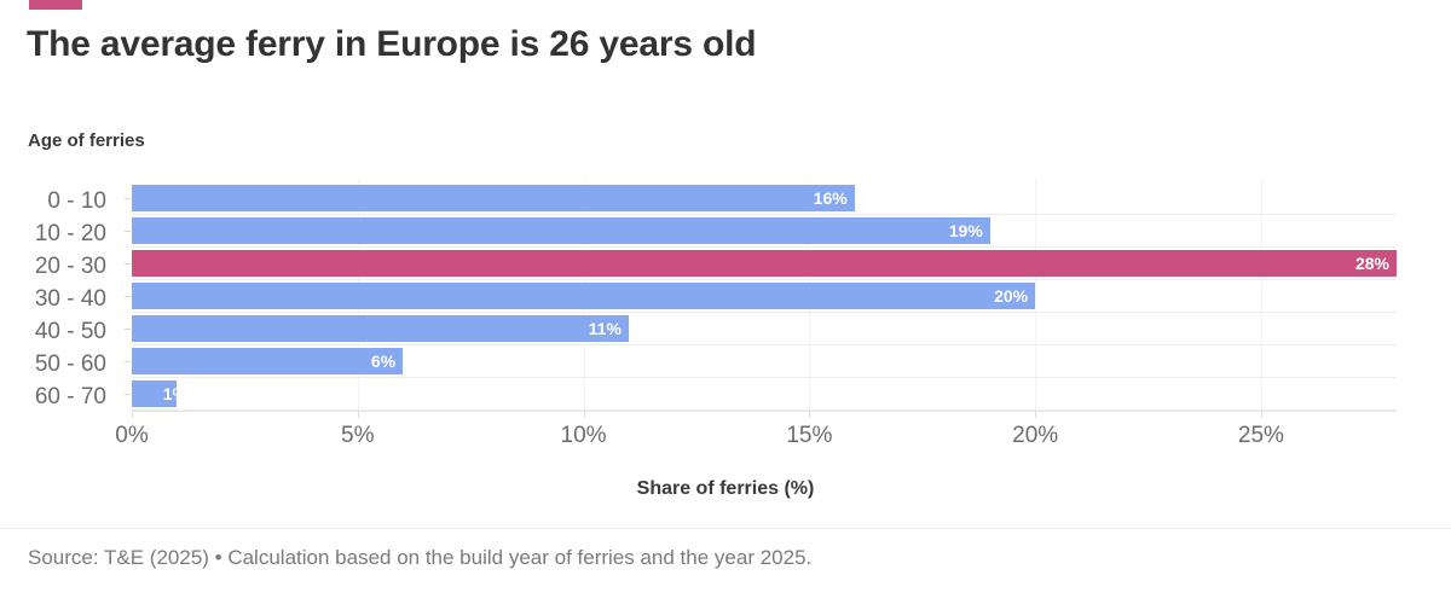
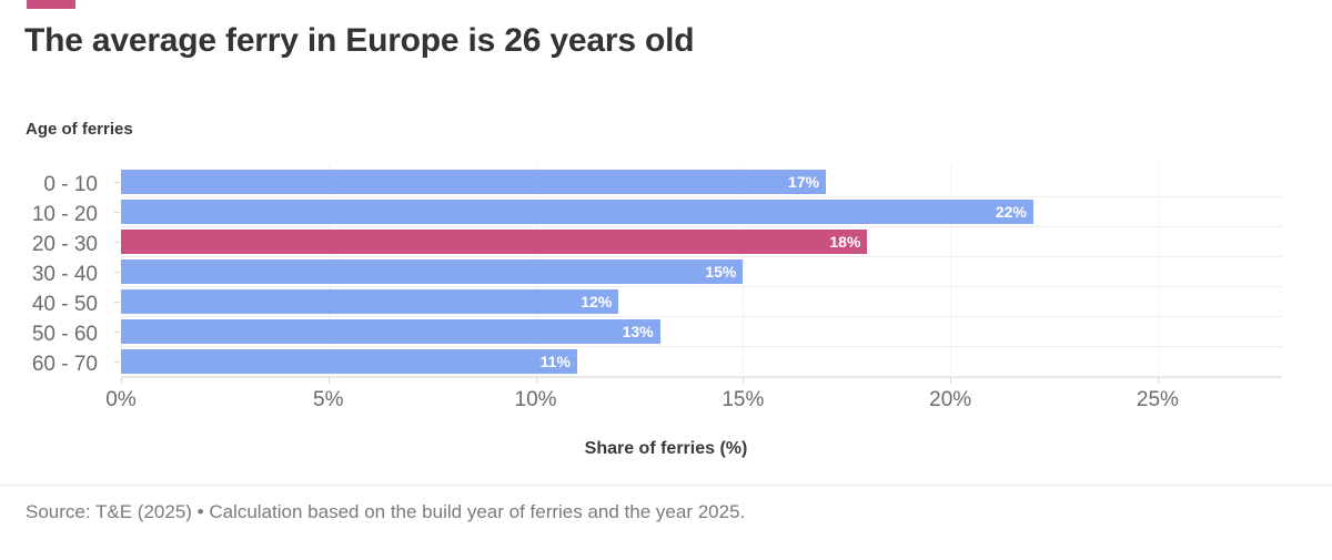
0 - 10: 16% -> 17%
10 - 20: 19% -> 22%
20 - 30: 28% -> 18%
30 - 40: 20% -> 15%
40 - 50: 11% -> 12%
50 - 60: 6% -> 13%
60 - 70: 1% -> 11%
